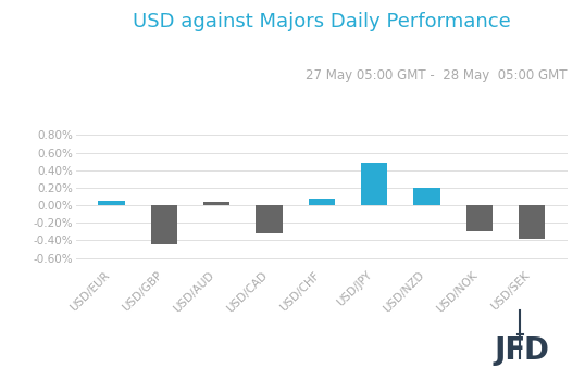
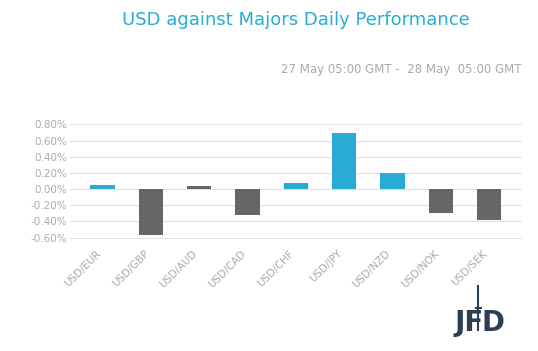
USD/GBP: -0.44% -> -0.57%
USD/JPY: 0.48% -> 0.70%
